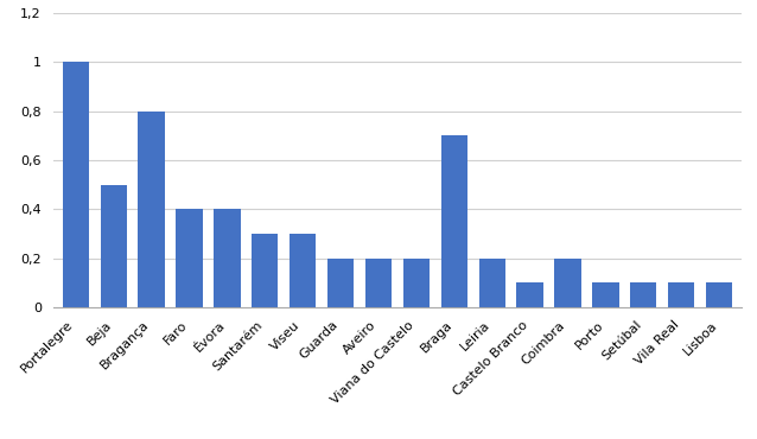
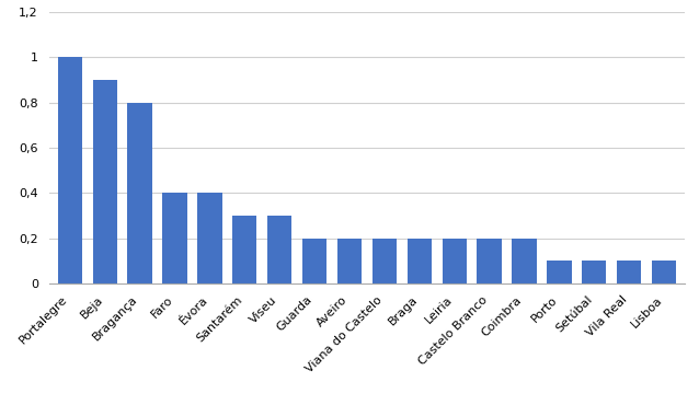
Beja: 0,5 -> 0,9
Braga: 0,7 -> 0,2
Castelo Branco: 0,1 -> 0,2
